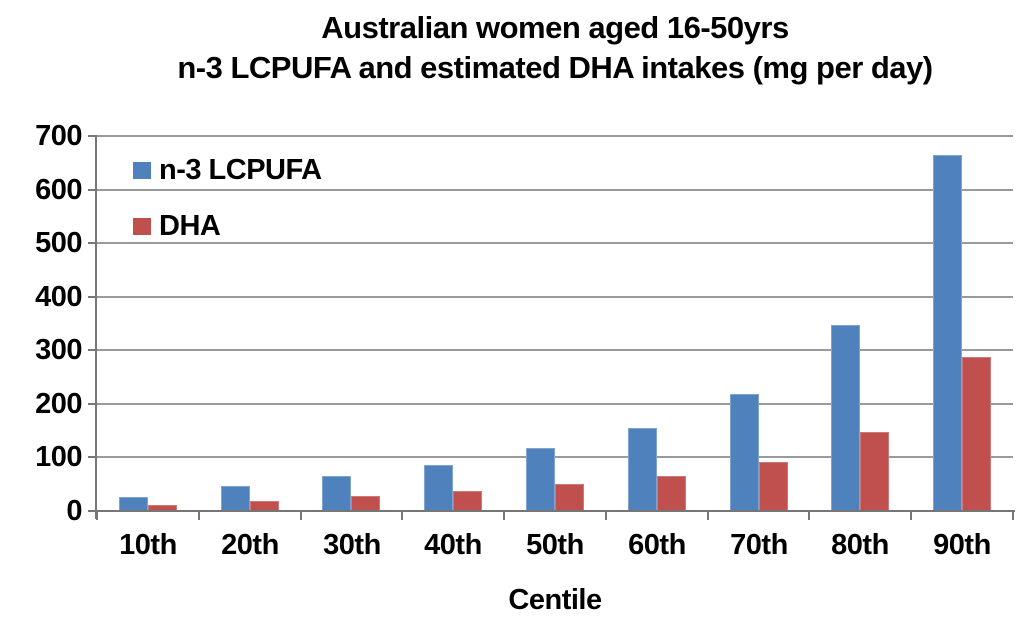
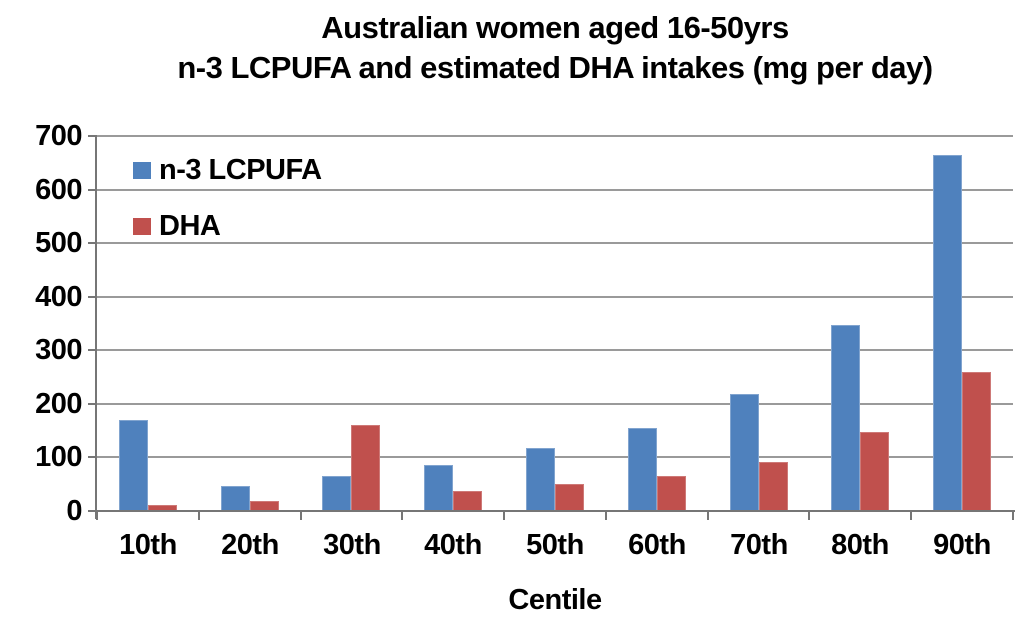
n-3 LCPUFA/10th: 30 -> 170
DHA/30th: 30 -> 160
DHA/90th: 290 -> 260
